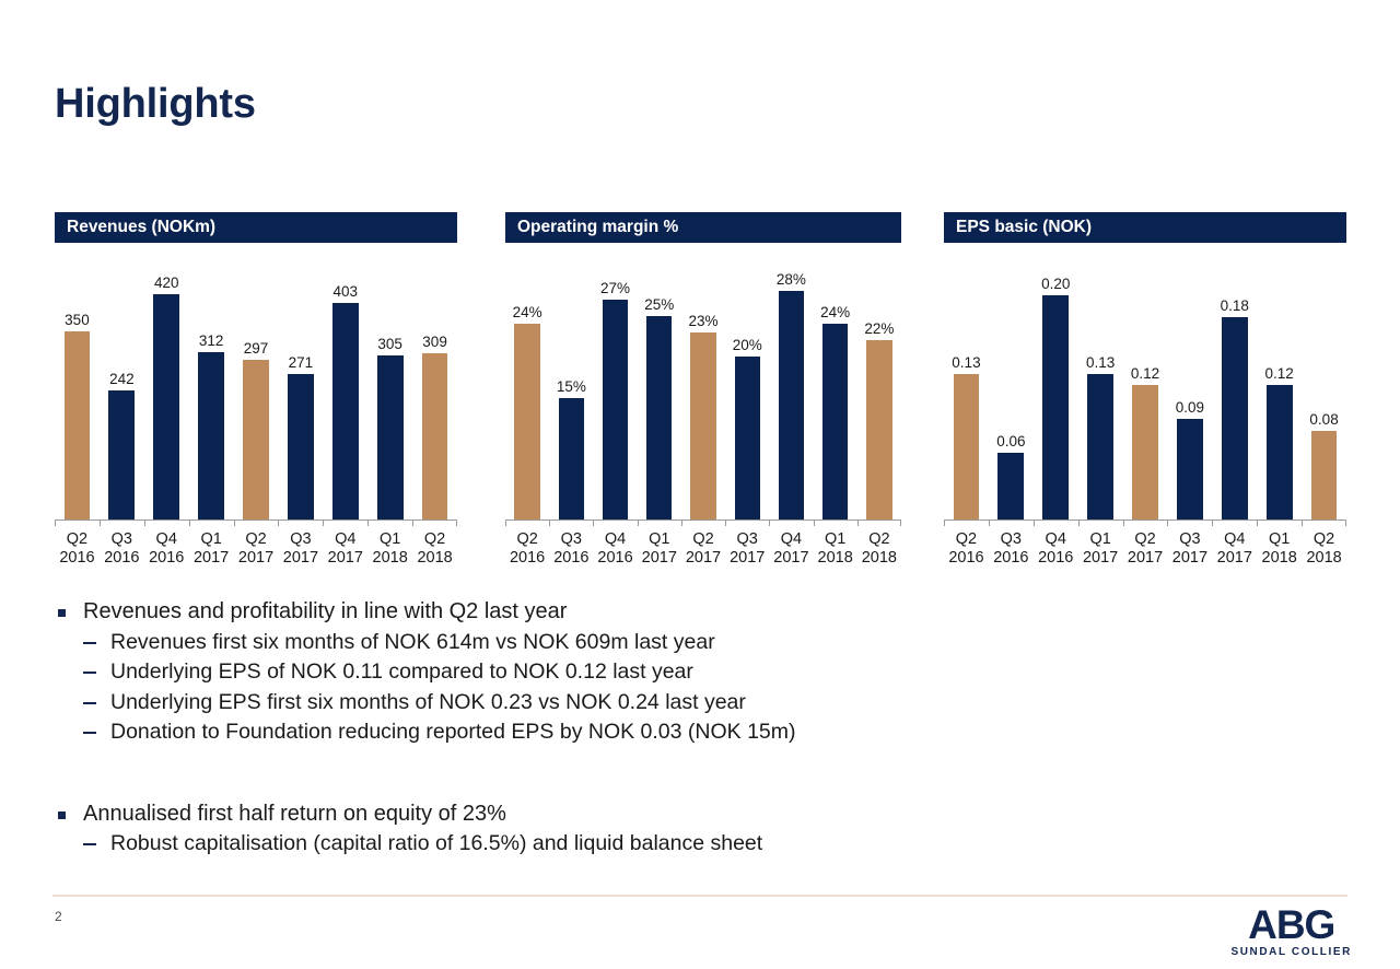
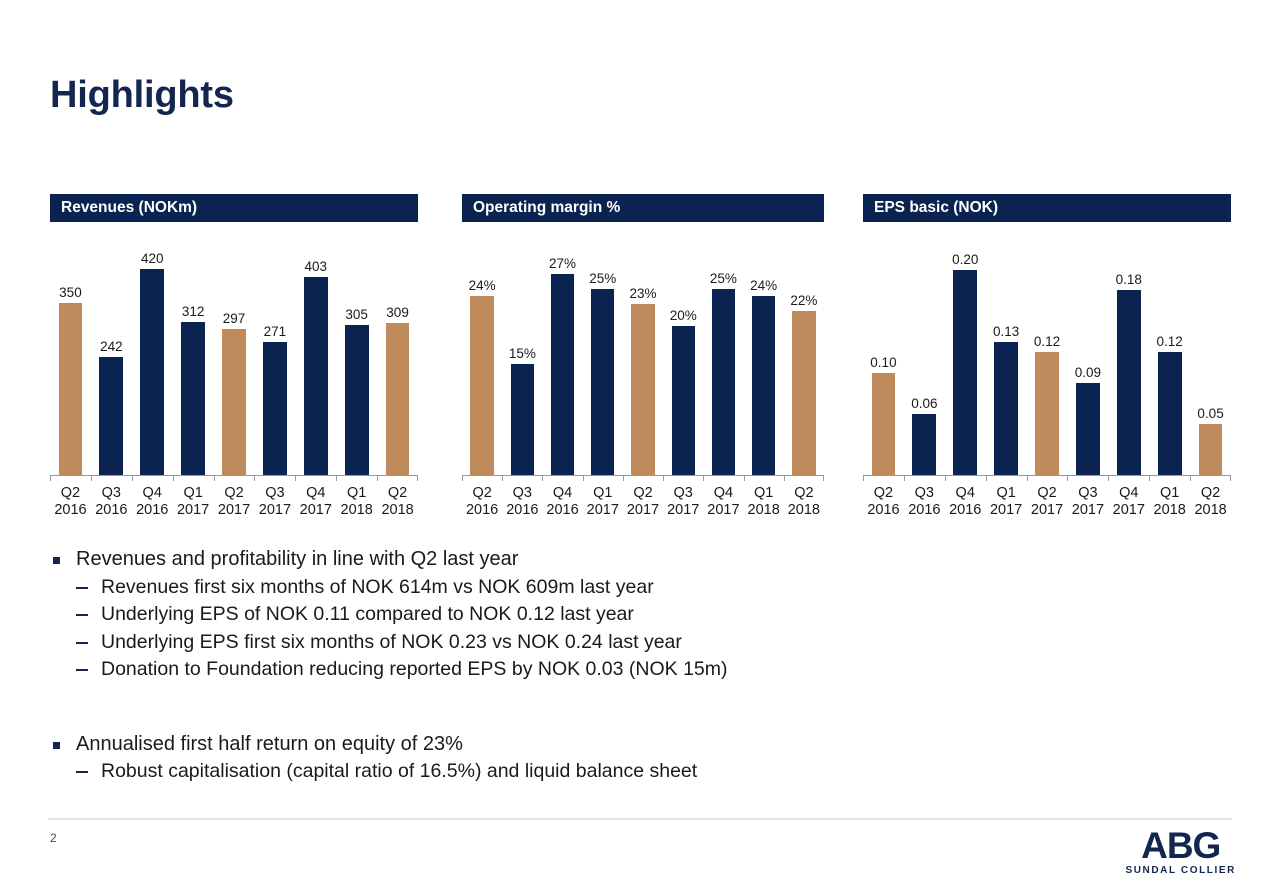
Operating margin %/Q4 2017: 28% -> 25%
EPS basic (NOK)/Q2 2016: 0.13 -> 0.10
EPS basic (NOK)/Q2 2018: 0.08 -> 0.05
